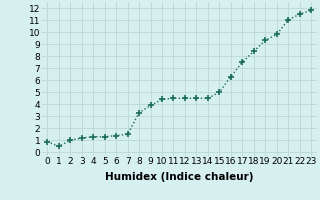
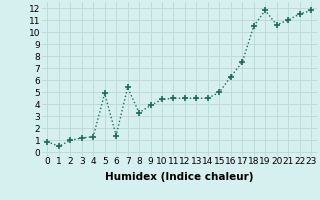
5: 1.3 -> 4.9
7: 1.5 -> 5.4
18: 8.4 -> 10.5
19: 9.3 -> 11.8
20: 9.8 -> 10.6
